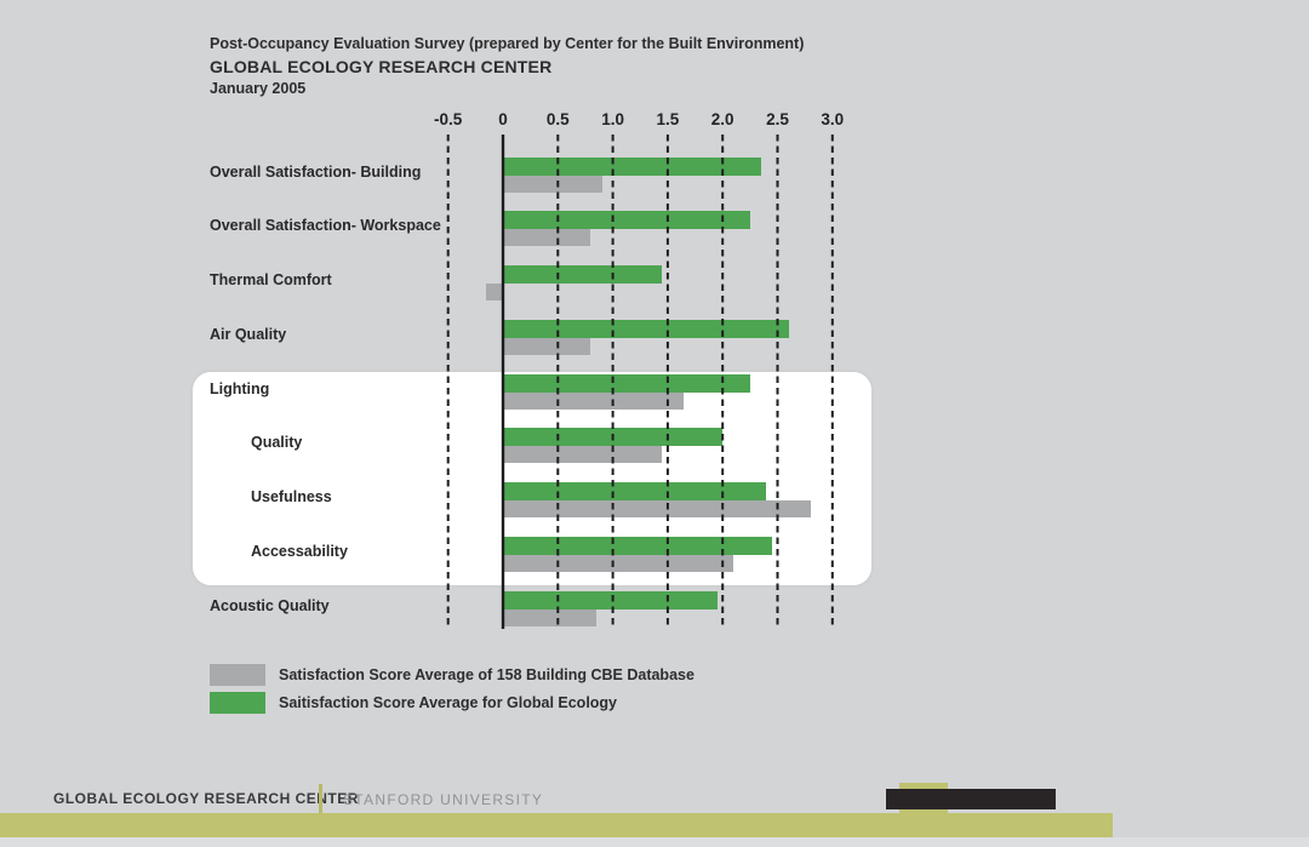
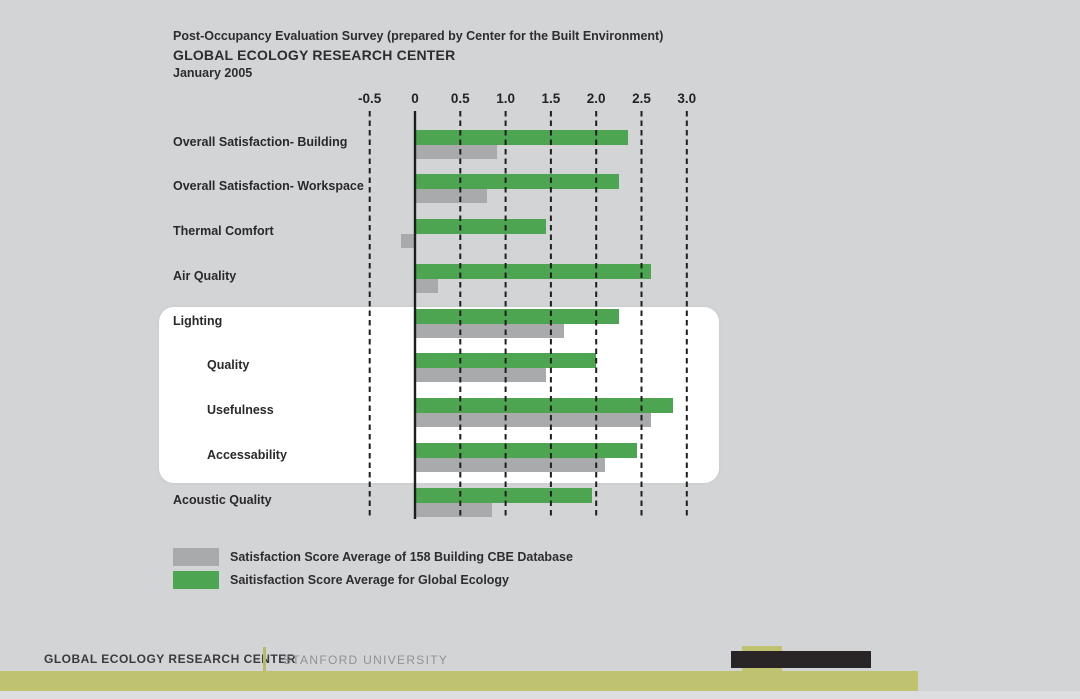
Satisfaction Score Average of 158 Building CBE Database/Air Quality: 0.8 -> 0.2
Saitisfaction Score Average for Global Ecology/Usefulness: 2.4 -> 2.9
Satisfaction Score Average of 158 Building CBE Database/Usefulness: 2.8 -> 2.6
